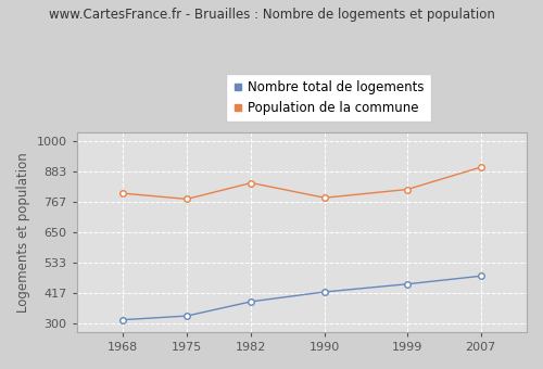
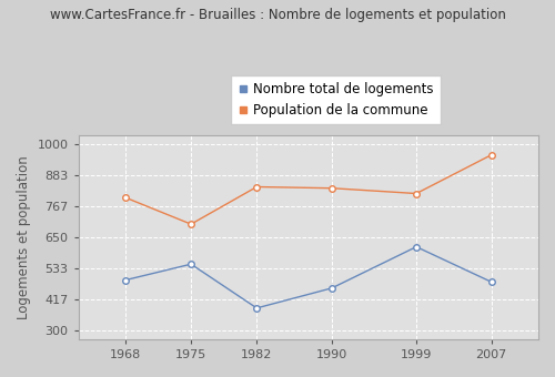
Nombre total de logements/1968: 315 -> 490
Nombre total de logements/1975: 330 -> 550
Population de la commune/1975: 778 -> 700
Nombre total de logements/1990: 422 -> 460
Population de la commune/1990: 783 -> 835
Nombre total de logements/1999: 452 -> 615
Population de la commune/2007: 900 -> 960
